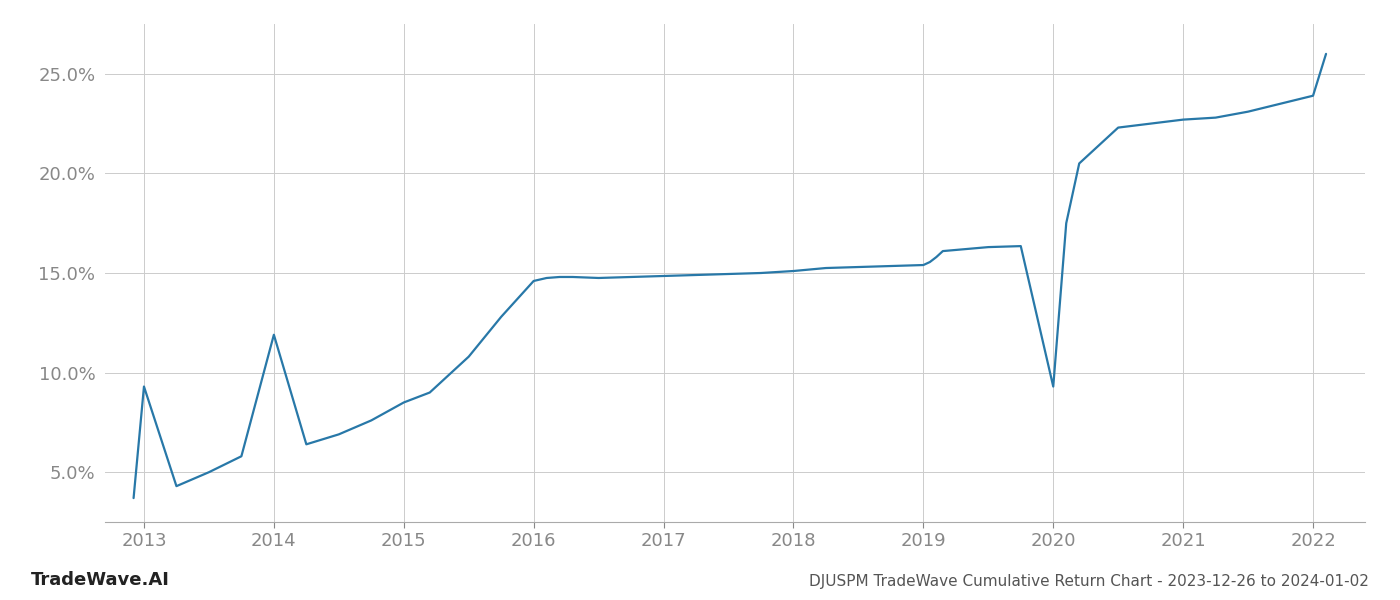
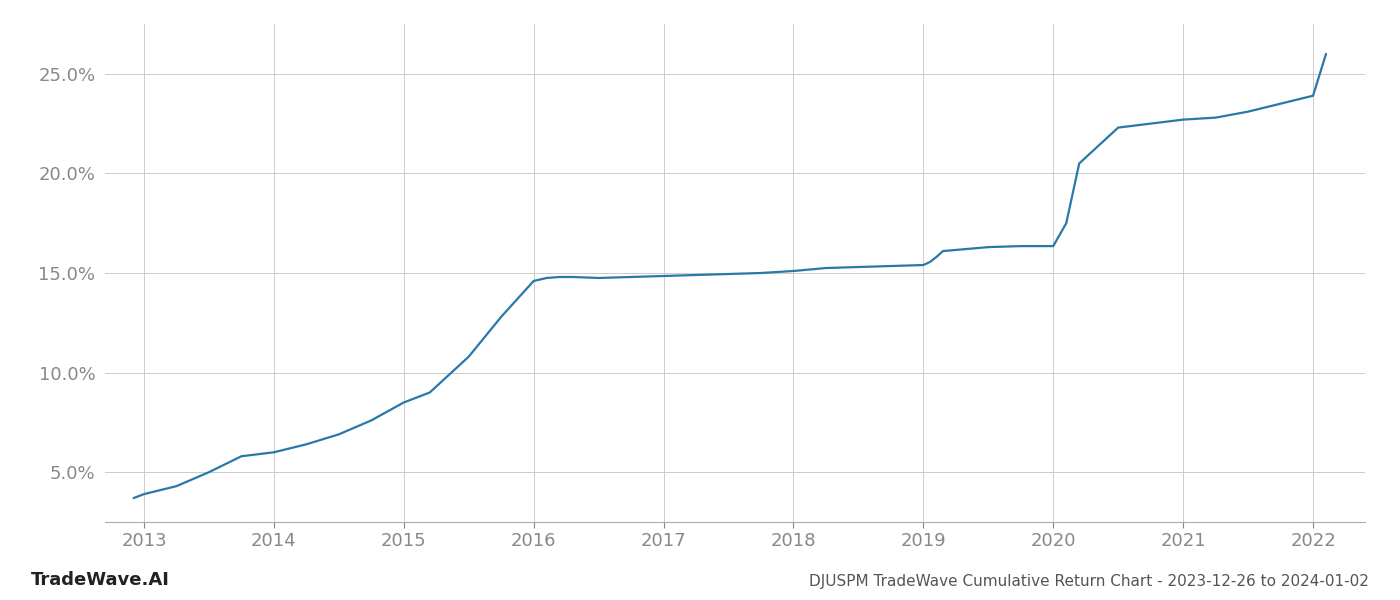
2013: 9.3% -> 3.9%
2014: 11.9% -> 6.0%
2020: 9.3% -> 16.4%
